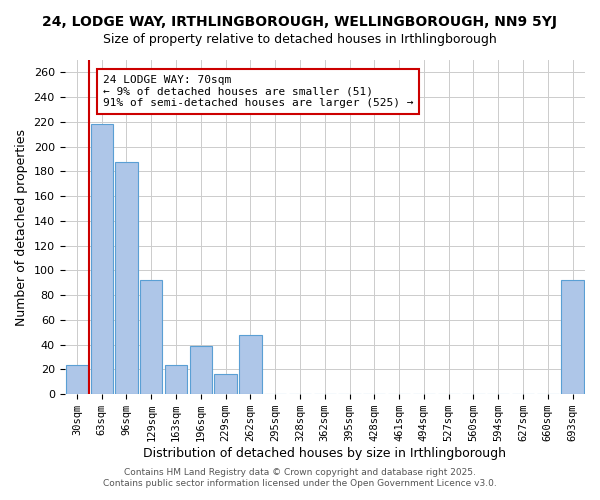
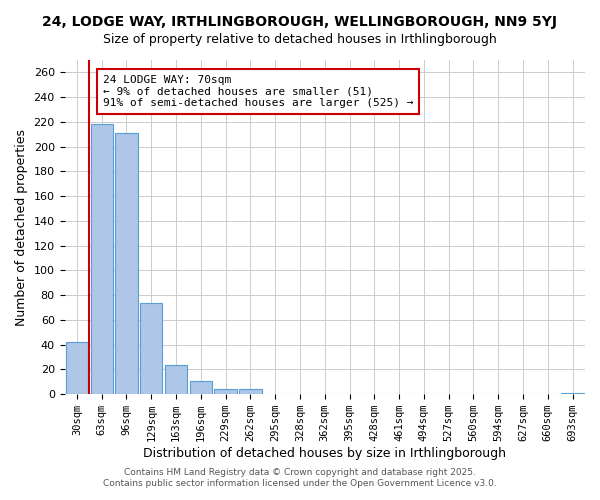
30sqm: 24 -> 42
96sqm: 188 -> 211
129sqm: 92 -> 74
196sqm: 39 -> 11
229sqm: 16 -> 4
262sqm: 48 -> 4
693sqm: 92 -> 1
